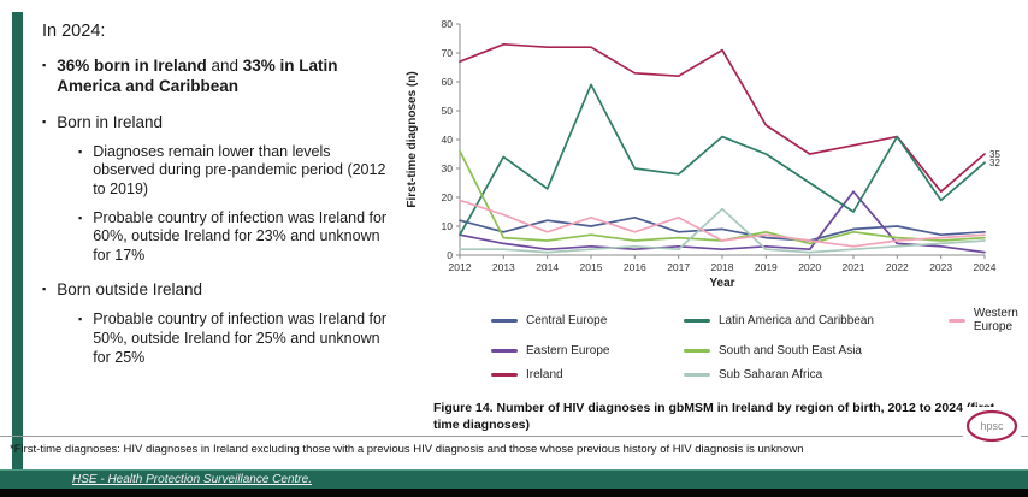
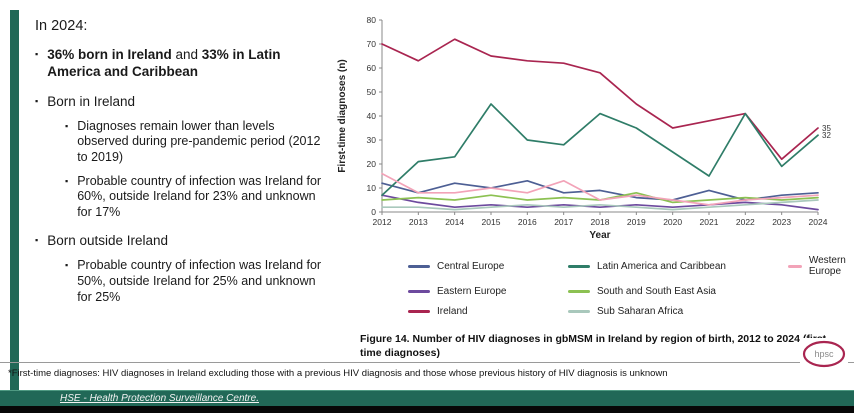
Ireland/2012: 67 -> 70
South and South East Asia/2012: 36 -> 5
Western Europe/2012: 19 -> 16
Ireland/2013: 73 -> 63
Latin America and Caribbean/2013: 34 -> 21
Western Europe/2013: 14 -> 8
Ireland/2015: 72 -> 65
Latin America and Caribbean/2015: 59 -> 45
Western Europe/2015: 13 -> 10
Ireland/2018: 71 -> 58
Sub Saharan Africa/2018: 16 -> 3
Eastern Europe/2021: 22 -> 3
South and South East Asia/2021: 8 -> 5
Central Europe/2022: 10 -> 5
